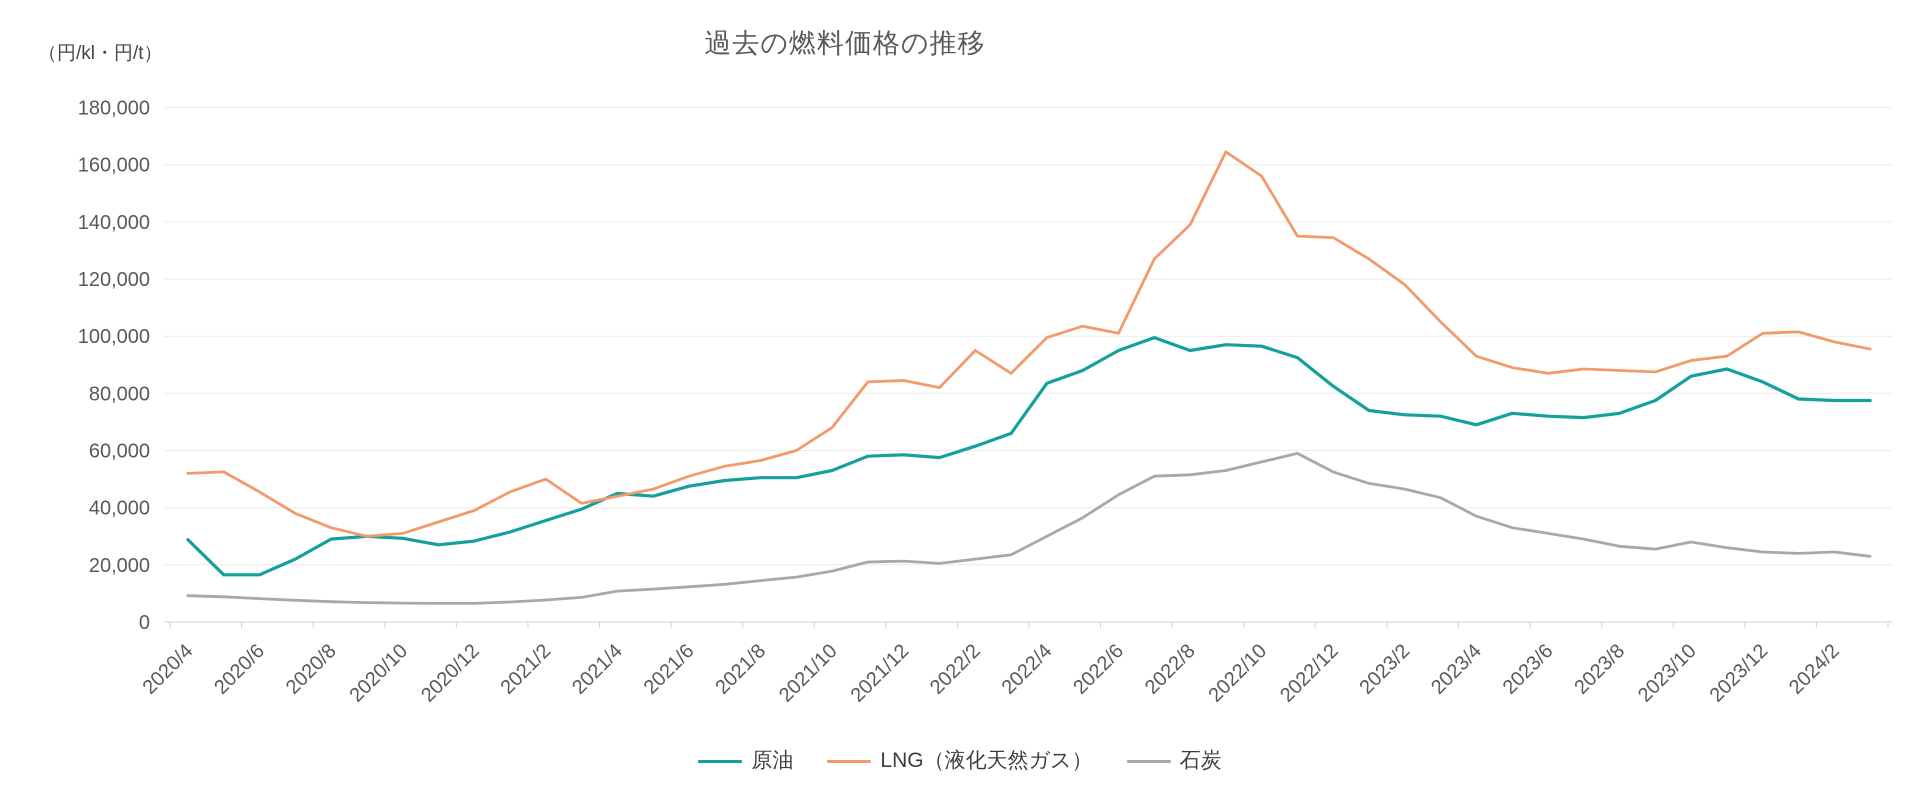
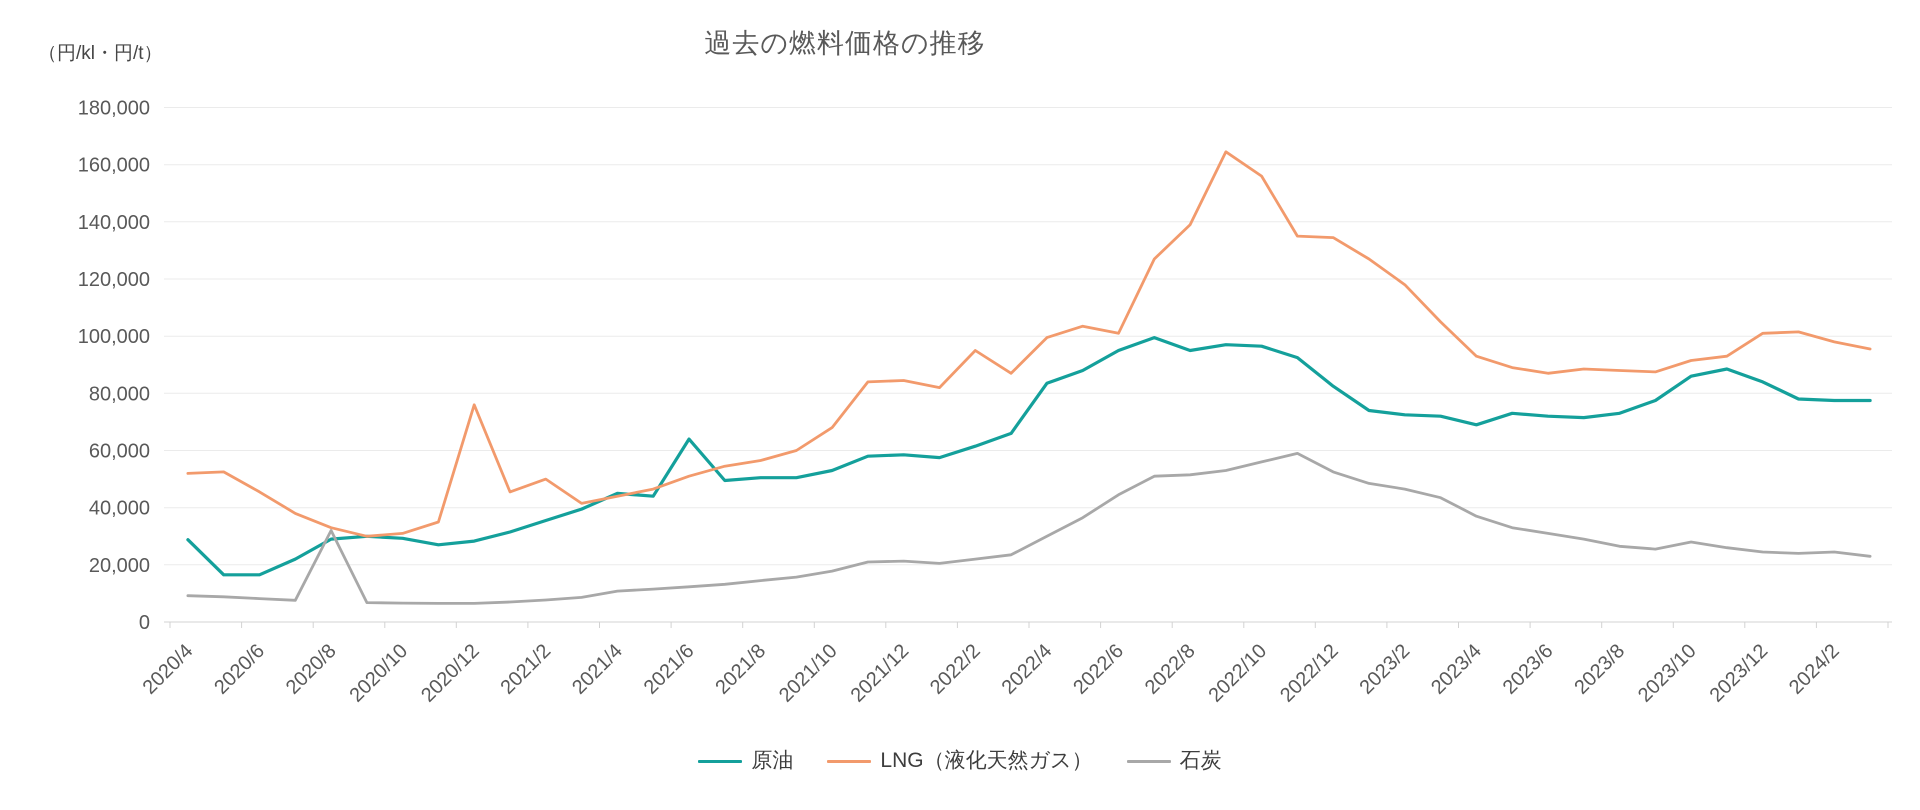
石炭/2020/8: 7000 -> 32000
LNG（液化天然ガス）/2020/12: 39000 -> 76000
原油/2021/6: 48000 -> 64000
